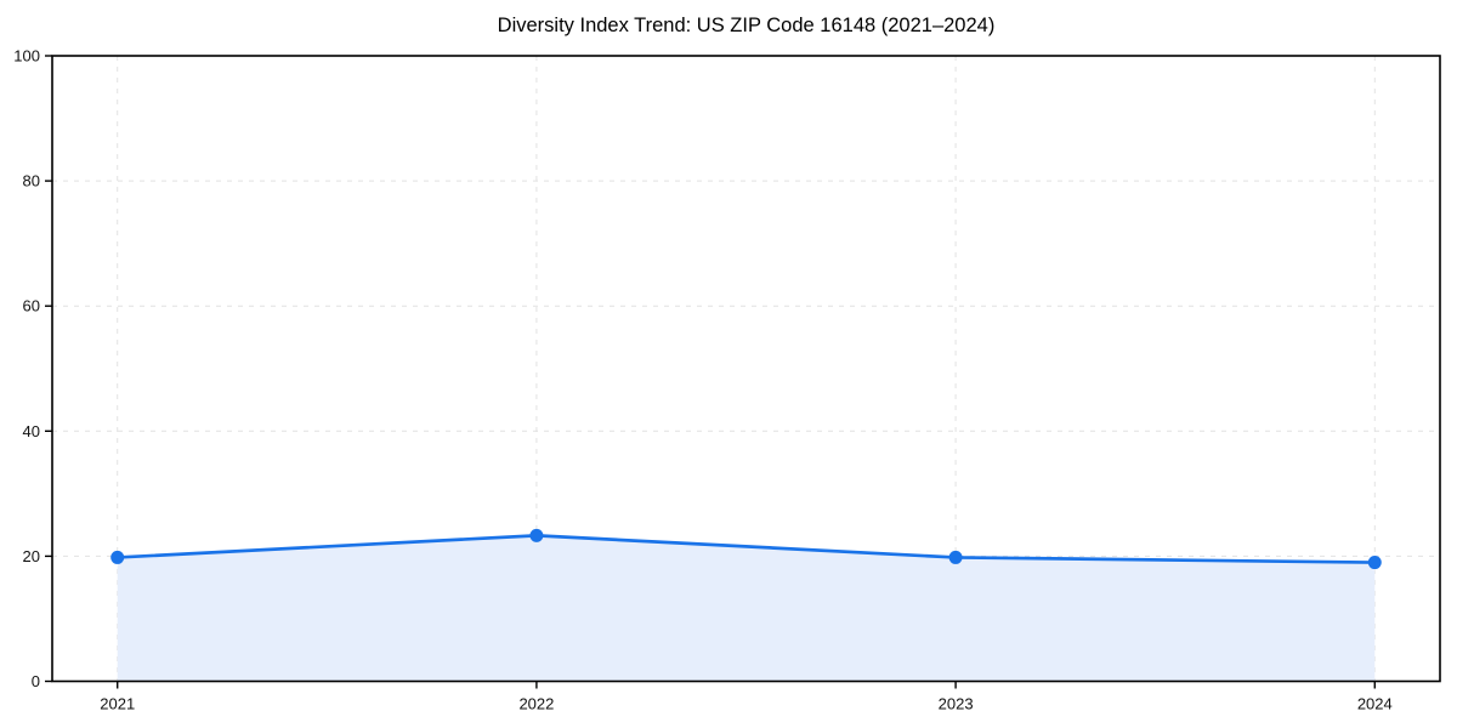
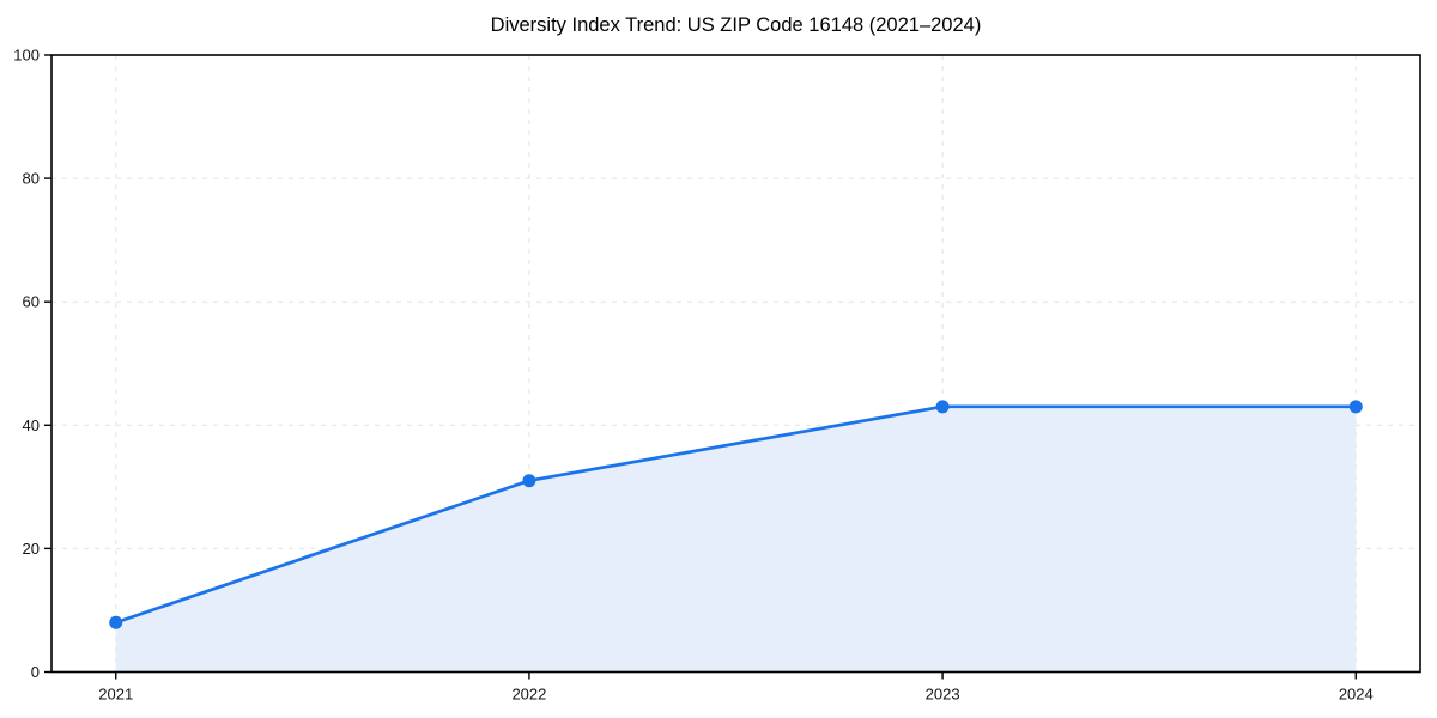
2021: 20 -> 8
2022: 23 -> 31
2023: 20 -> 43
2024: 19 -> 43
